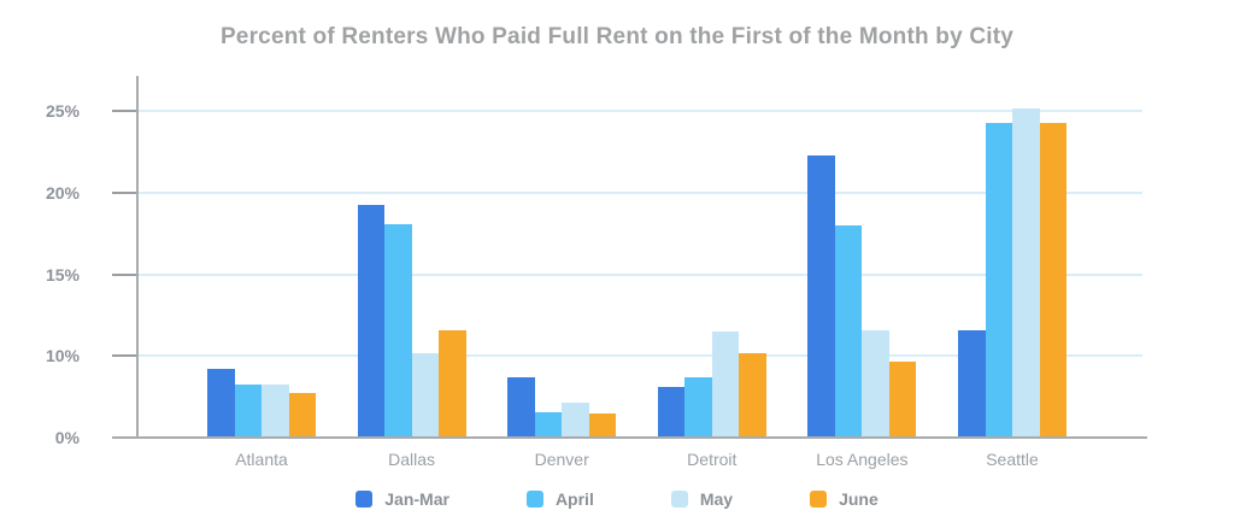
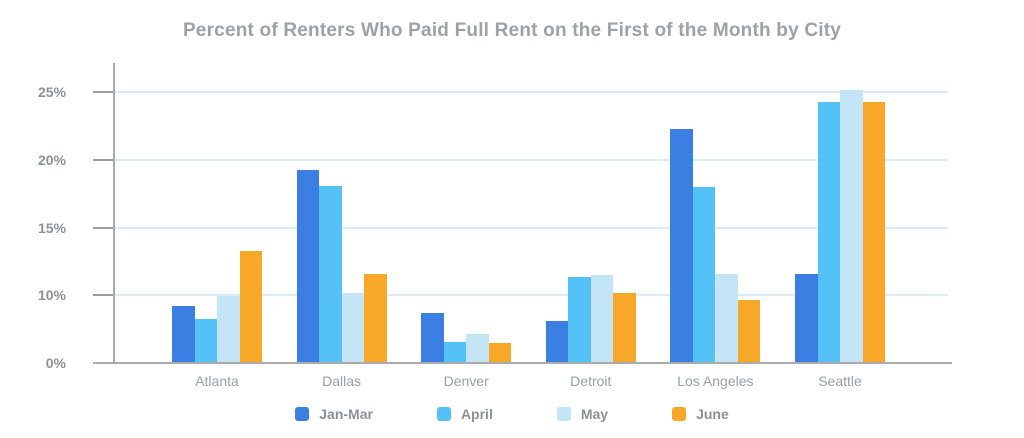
May/Atlanta: 6.4% -> 9.8%
June/Atlanta: 5.3% -> 13.2%
April/Detroit: 7.2% -> 11.3%
